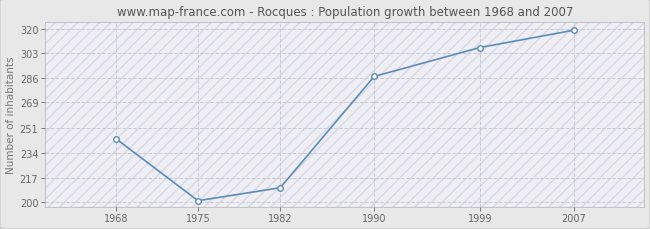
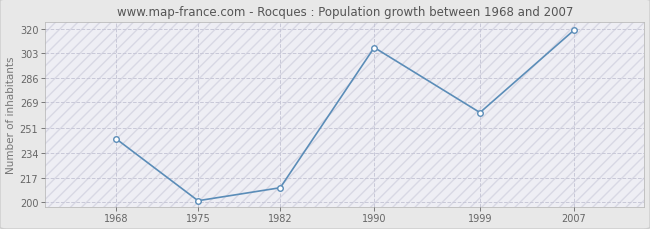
1990: 287 -> 307
1999: 307 -> 262
